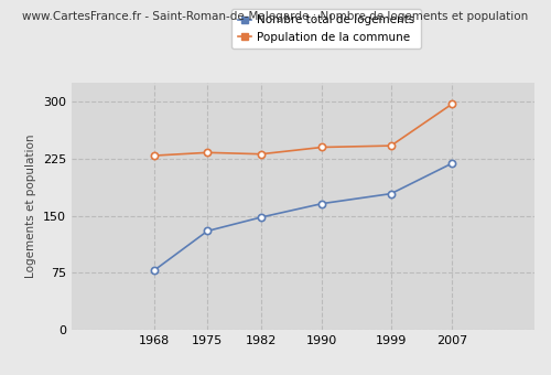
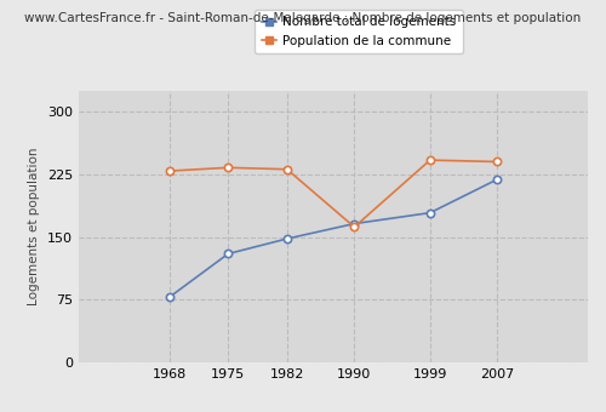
Population de la commune/1990: 240 -> 162
Population de la commune/2007: 297 -> 240
